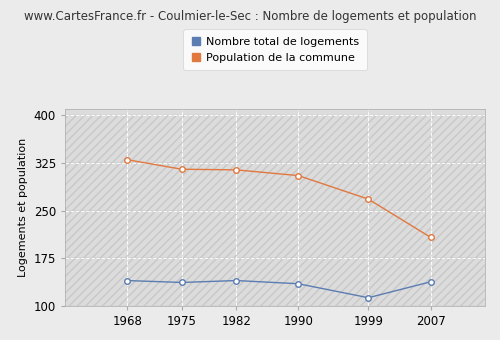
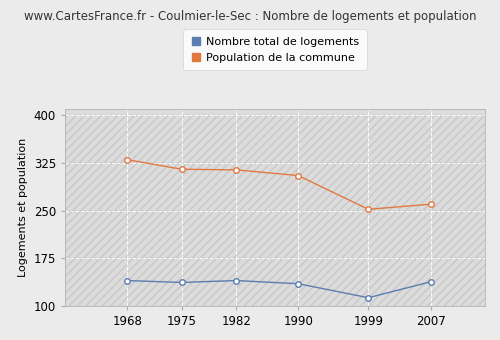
Population de la commune/1999: 268 -> 252
Population de la commune/2007: 208 -> 260
